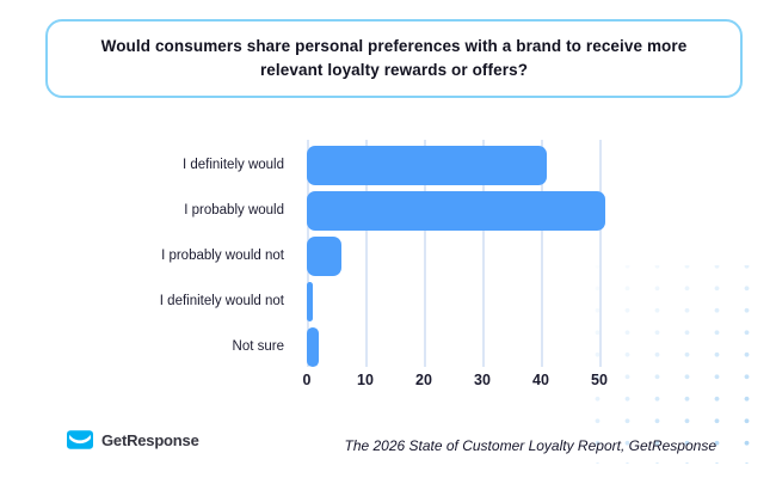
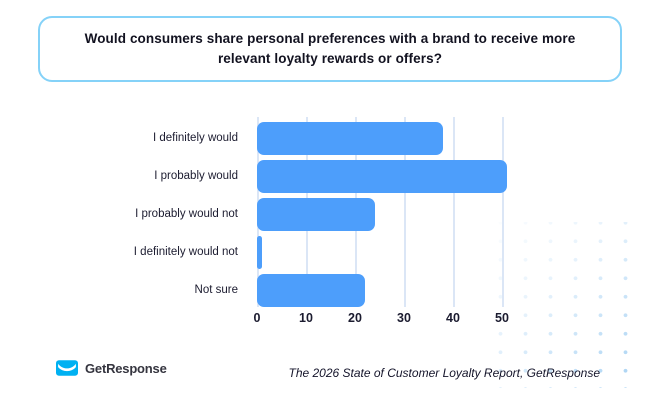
I definitely would: 41 -> 38
I probably would not: 6 -> 24
Not sure: 2 -> 22
